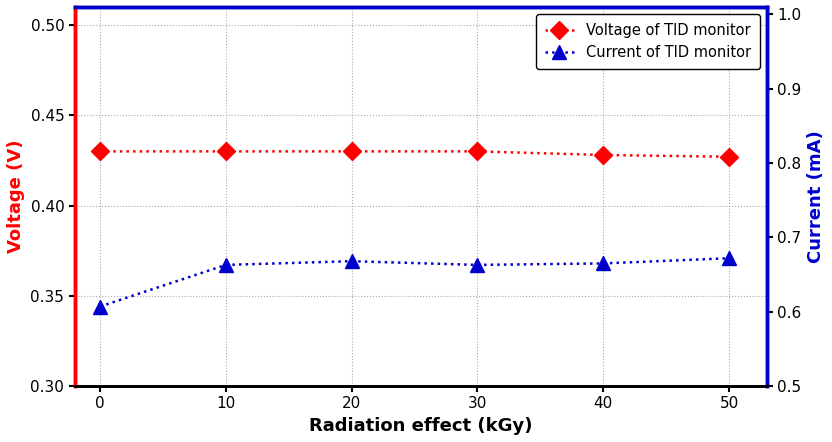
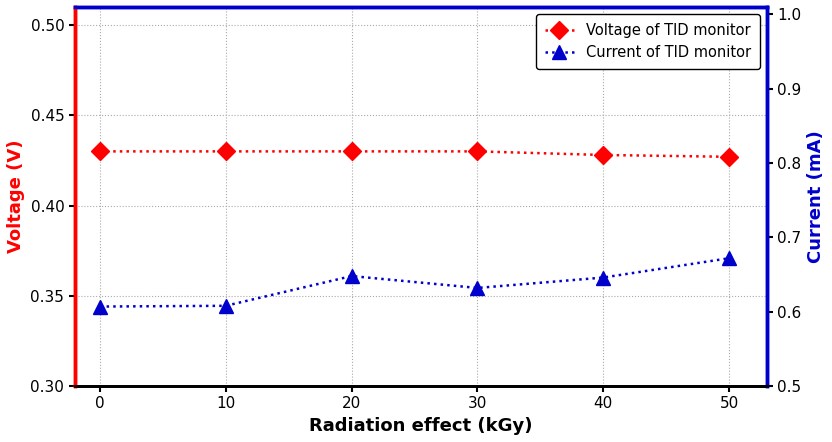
Current of TID monitor/10: 0.663 -> 0.608
Current of TID monitor/20: 0.668 -> 0.648
Current of TID monitor/30: 0.663 -> 0.632
Current of TID monitor/40: 0.665 -> 0.646
